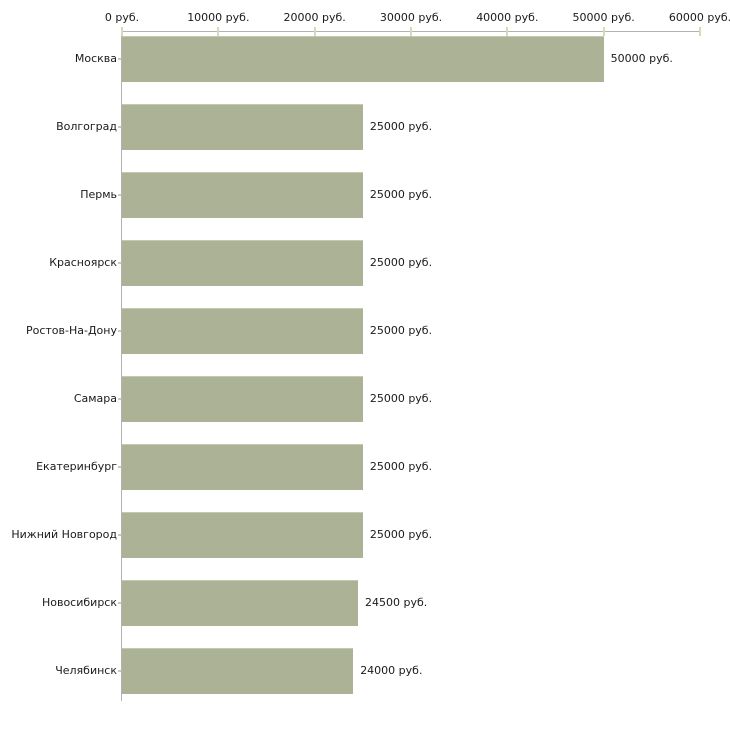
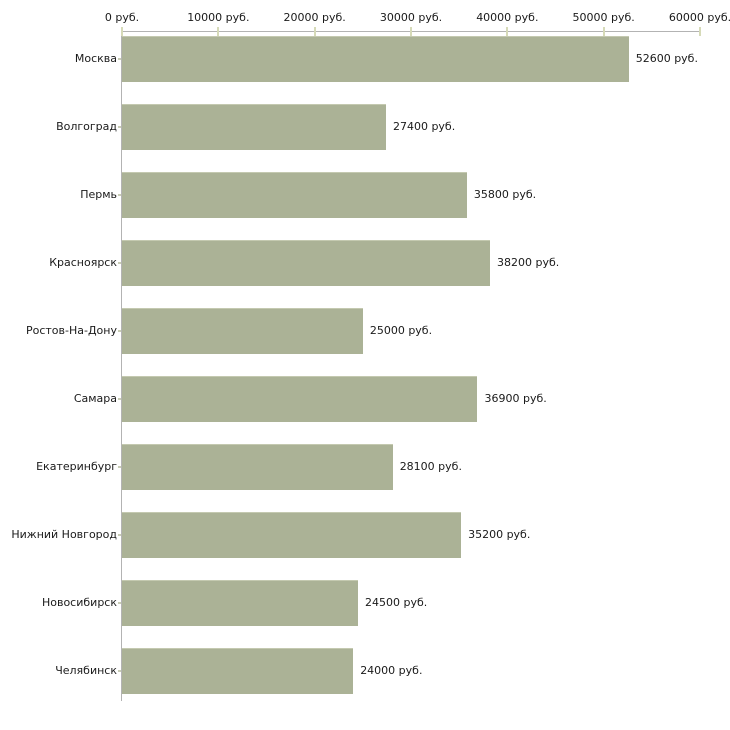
Москва: 50000 -> 52600
Волгоград: 25000 -> 27400
Пермь: 25000 -> 35800
Красноярск: 25000 -> 38200
Самара: 25000 -> 36900
Екатеринбург: 25000 -> 28100
Нижний Новгород: 25000 -> 35200
